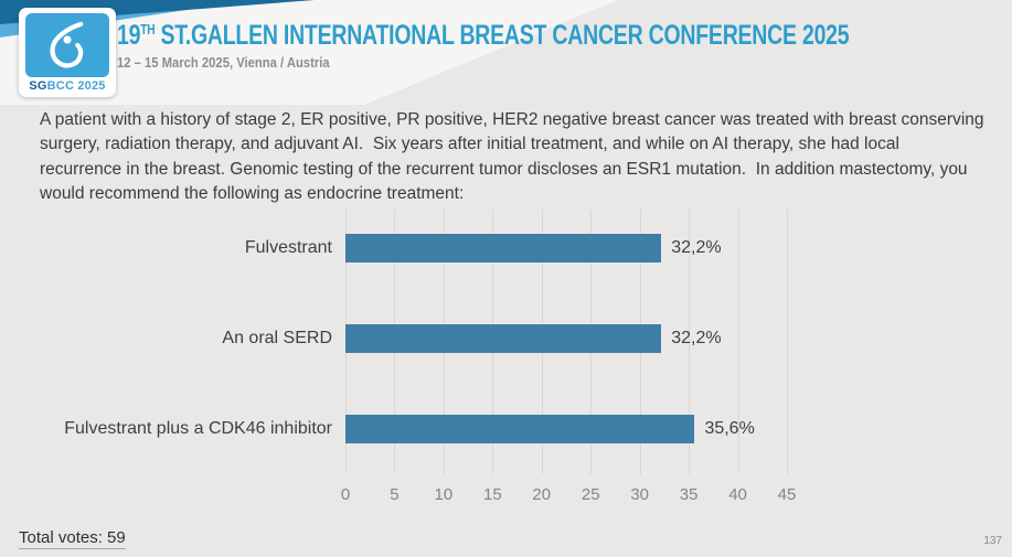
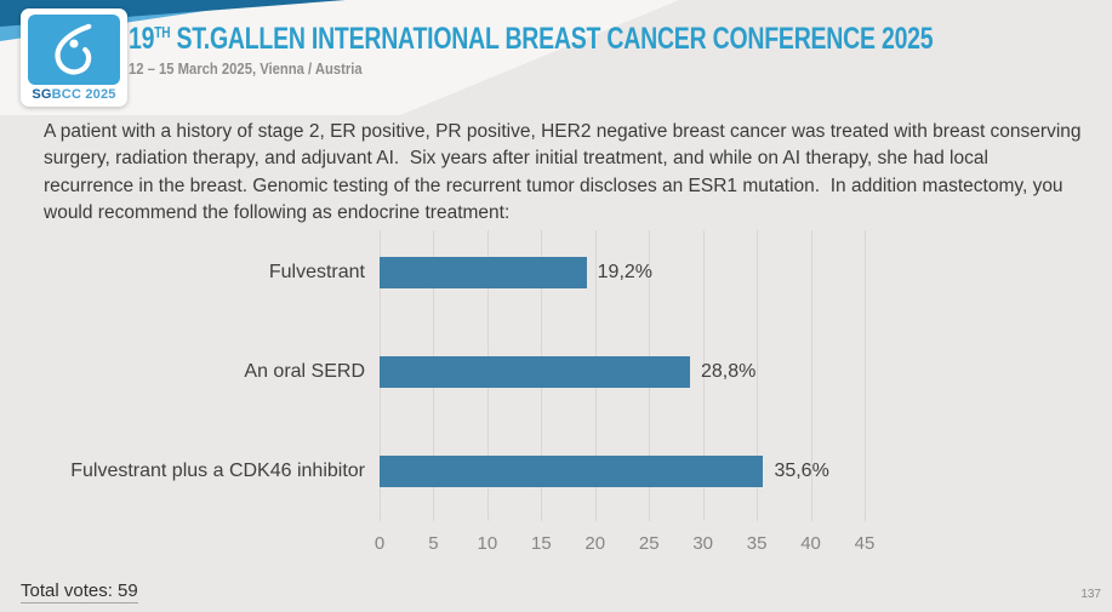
Fulvestrant: 32,2% -> 19,2%
An oral SERD: 32,2% -> 28,8%
